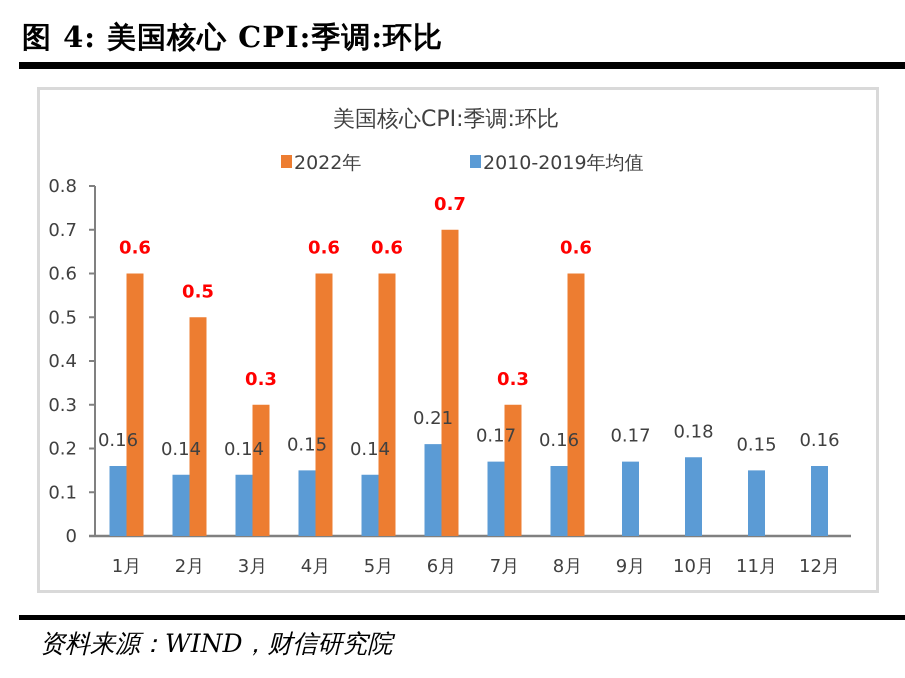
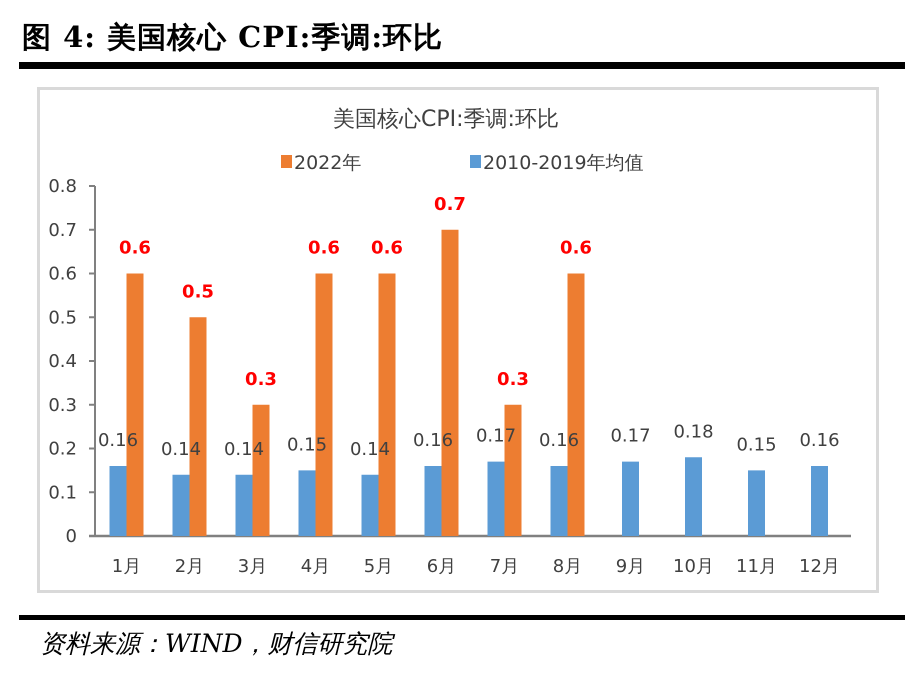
2010-2019年均值/6月: 0.21 -> 0.16
